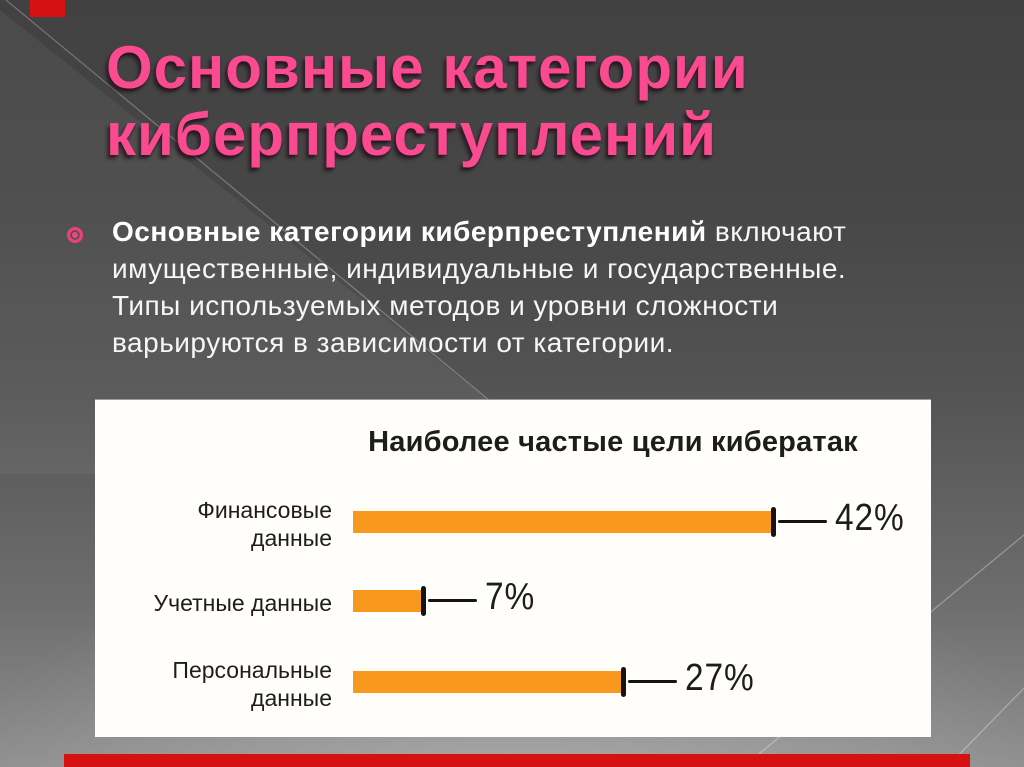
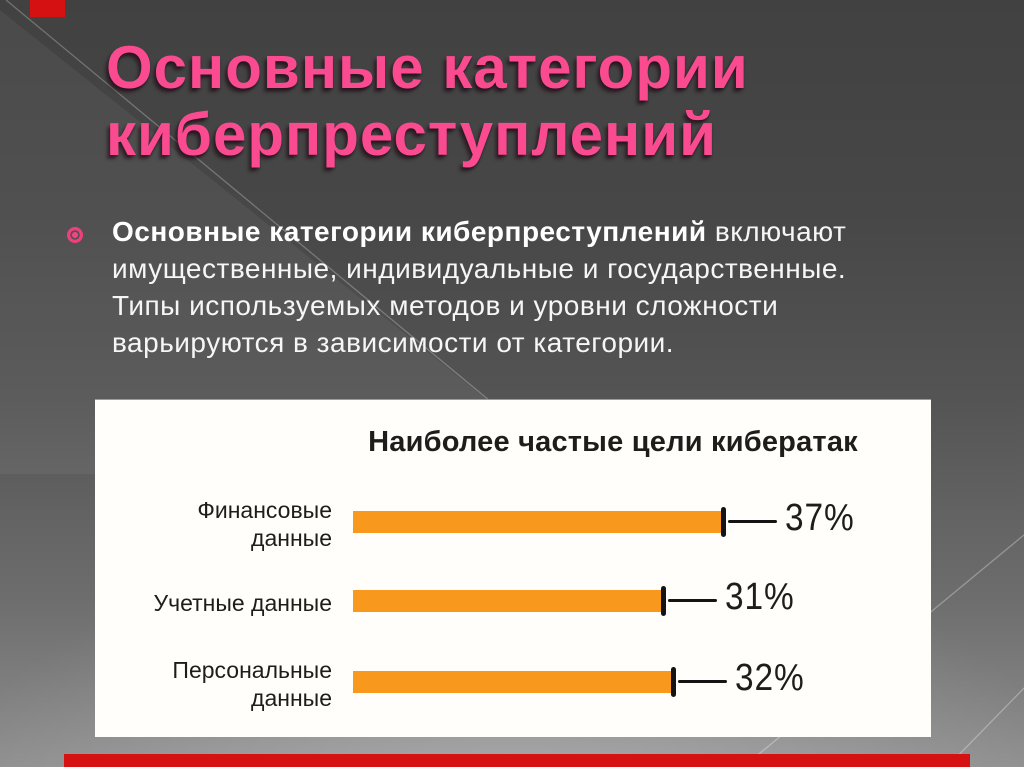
Финансовые данные: 42% -> 37%
Учетные данные: 7% -> 31%
Персональные данные: 27% -> 32%
